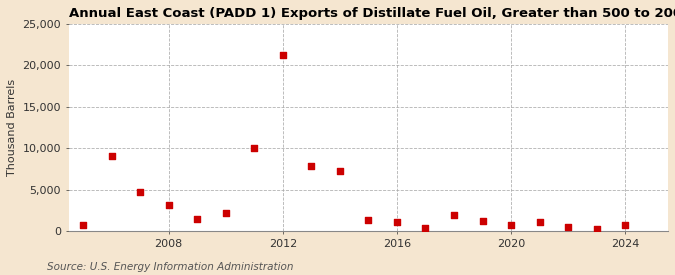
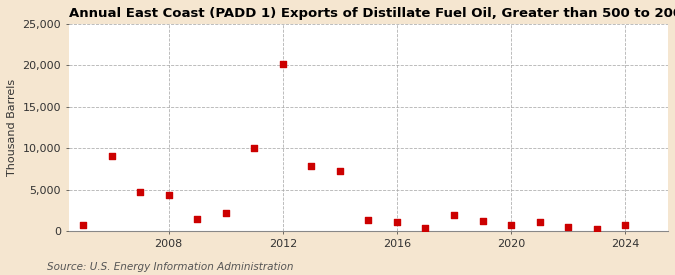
2008: 3,200 -> 4,400
2012: 21,200 -> 20,200
